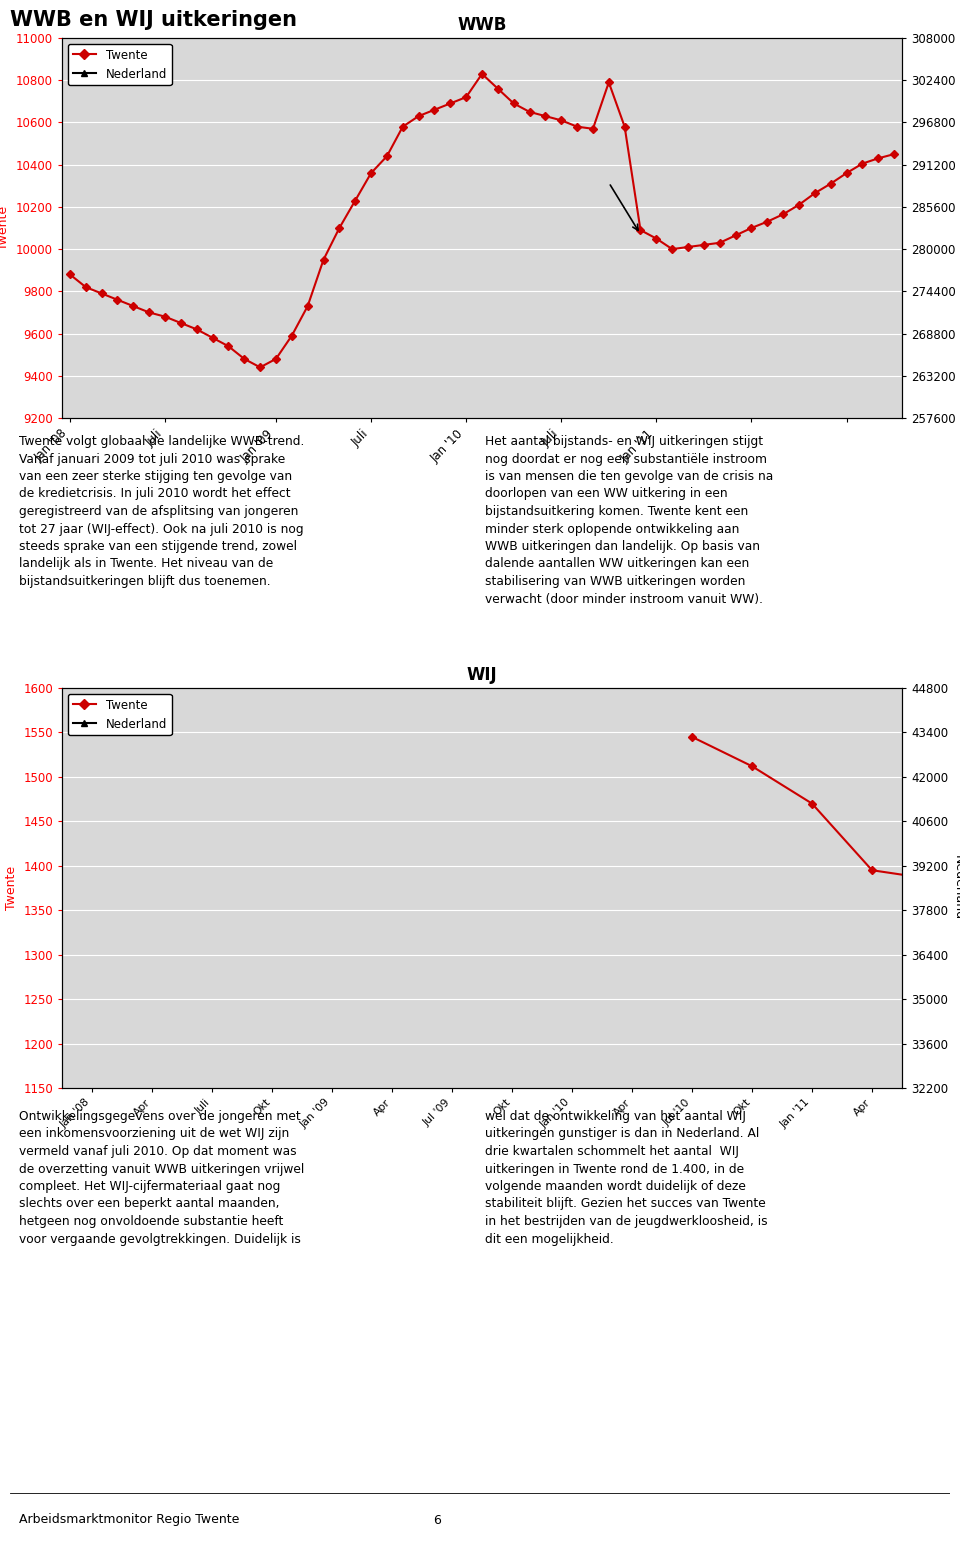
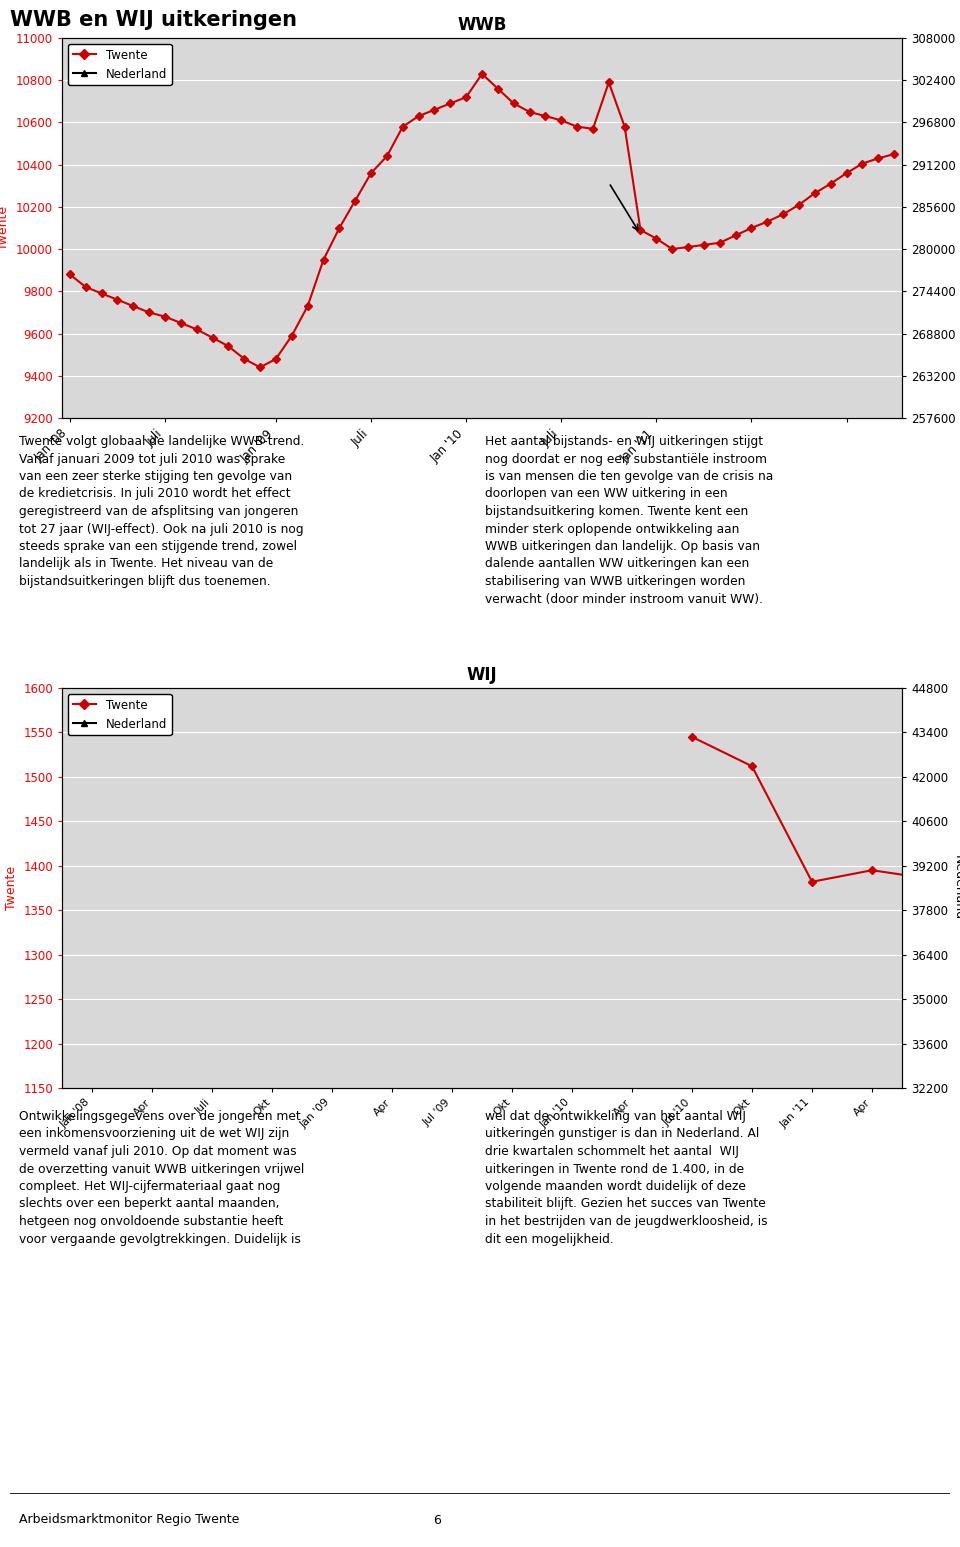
WIJ/Twente/Jan '11: 1470 -> 1382
